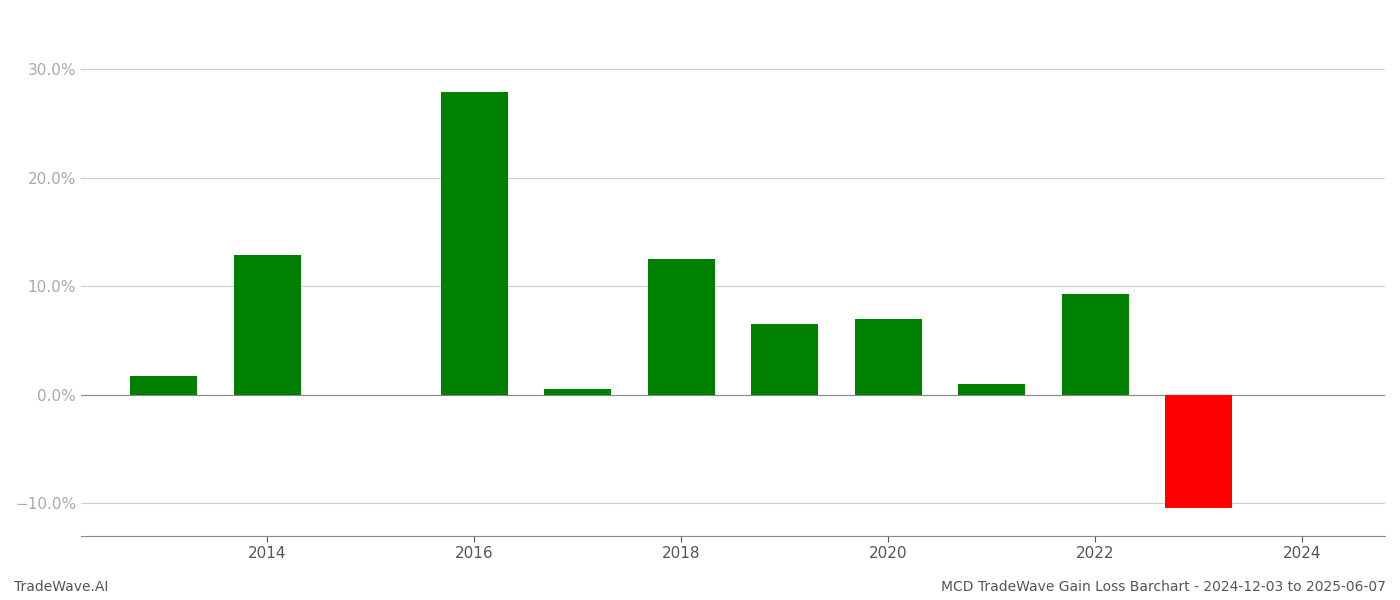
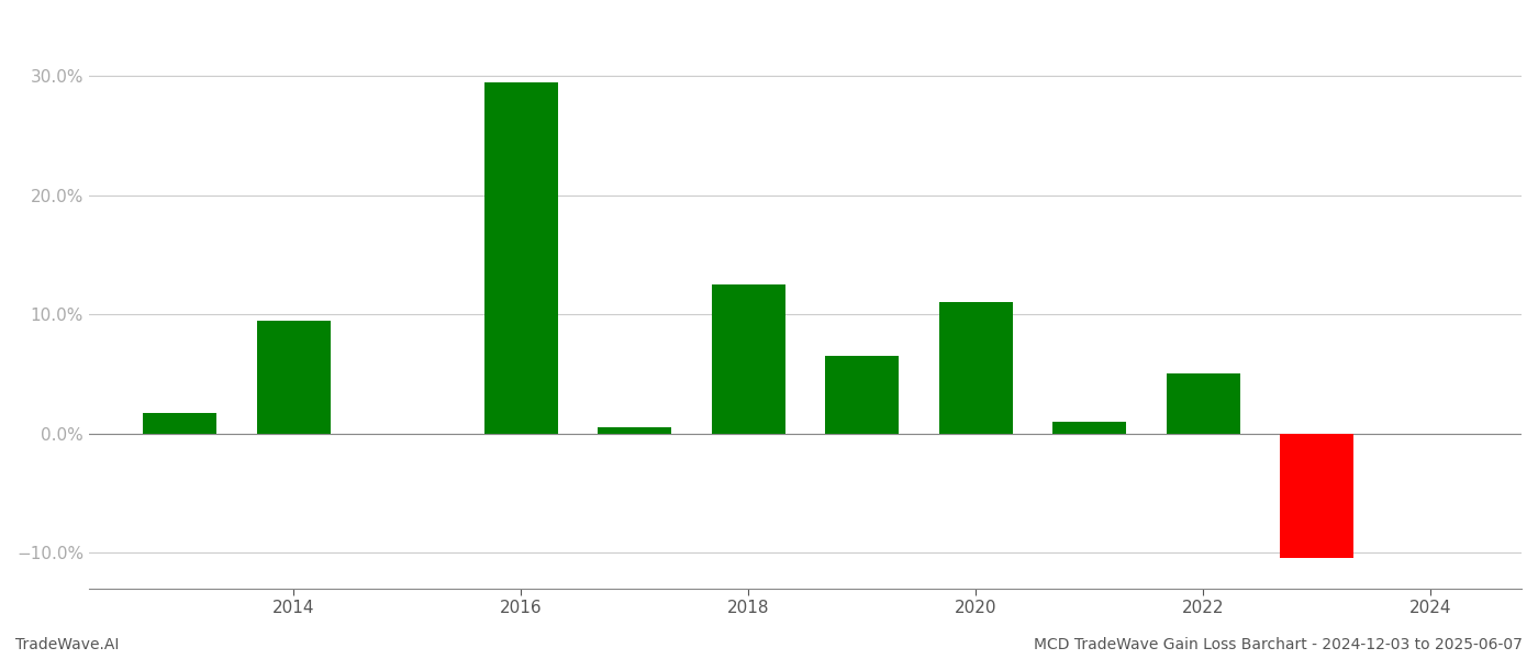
2014: 12.9% -> 9.5%
2016: 27.9% -> 29.5%
2020: 7.0% -> 11.0%
2022: 9.3% -> 5.0%
